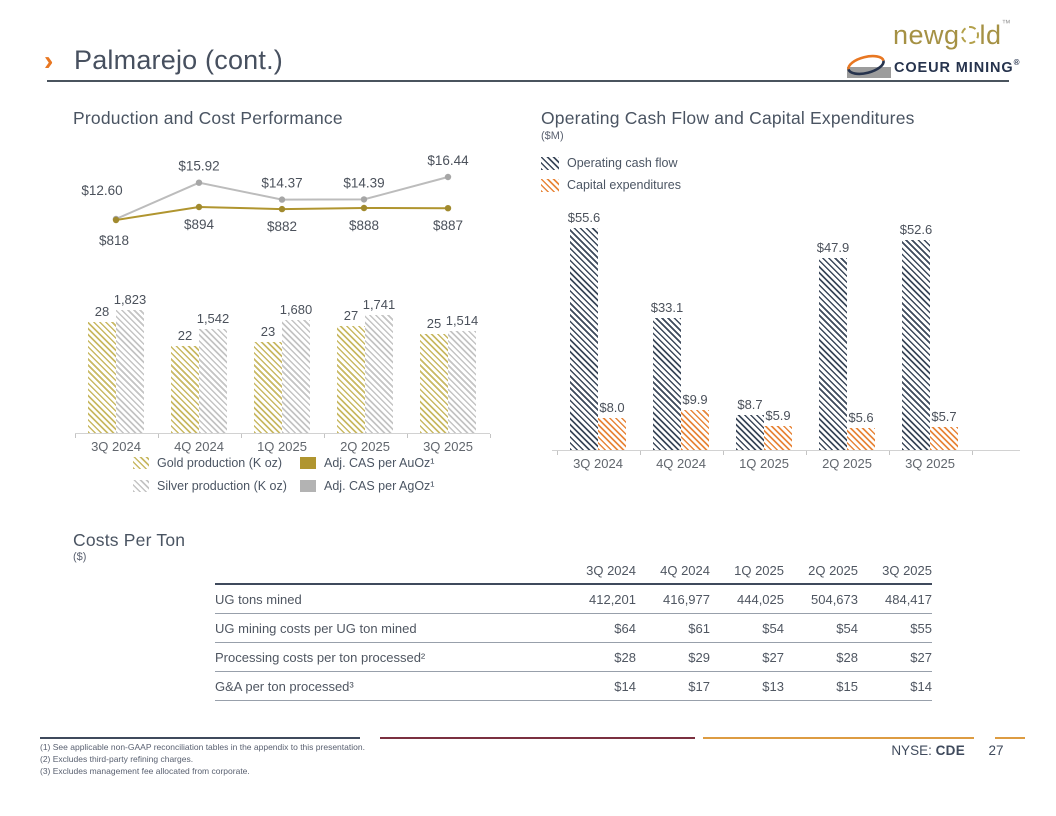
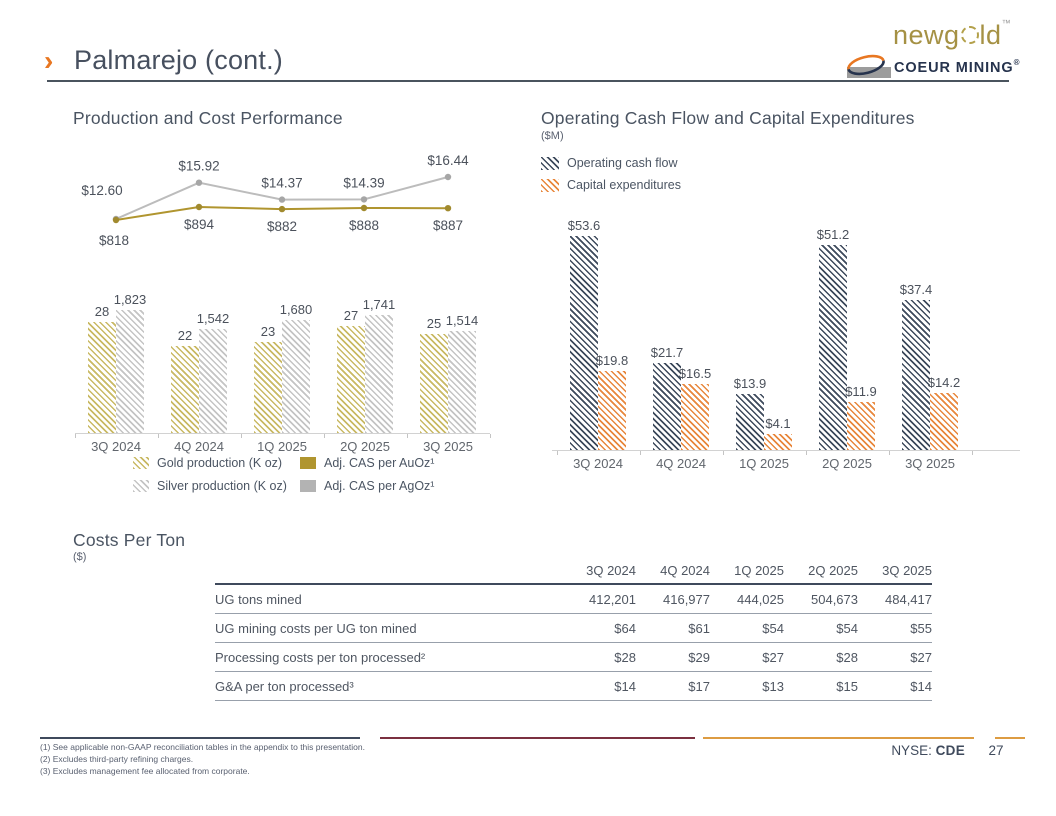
Operating Cash Flow and Capital Expenditures/Operating cash flow/3Q 2024: $55.6 -> $53.6
Operating Cash Flow and Capital Expenditures/Capital expenditures/3Q 2024: $8.0 -> $19.8
Operating Cash Flow and Capital Expenditures/Operating cash flow/4Q 2024: $33.1 -> $21.7
Operating Cash Flow and Capital Expenditures/Capital expenditures/4Q 2024: $9.9 -> $16.5
Operating Cash Flow and Capital Expenditures/Operating cash flow/1Q 2025: $8.7 -> $13.9
Operating Cash Flow and Capital Expenditures/Capital expenditures/1Q 2025: $5.9 -> $4.1
Operating Cash Flow and Capital Expenditures/Operating cash flow/2Q 2025: $47.9 -> $51.2
Operating Cash Flow and Capital Expenditures/Capital expenditures/2Q 2025: $5.6 -> $11.9
Operating Cash Flow and Capital Expenditures/Operating cash flow/3Q 2025: $52.6 -> $37.4
Operating Cash Flow and Capital Expenditures/Capital expenditures/3Q 2025: $5.7 -> $14.2
